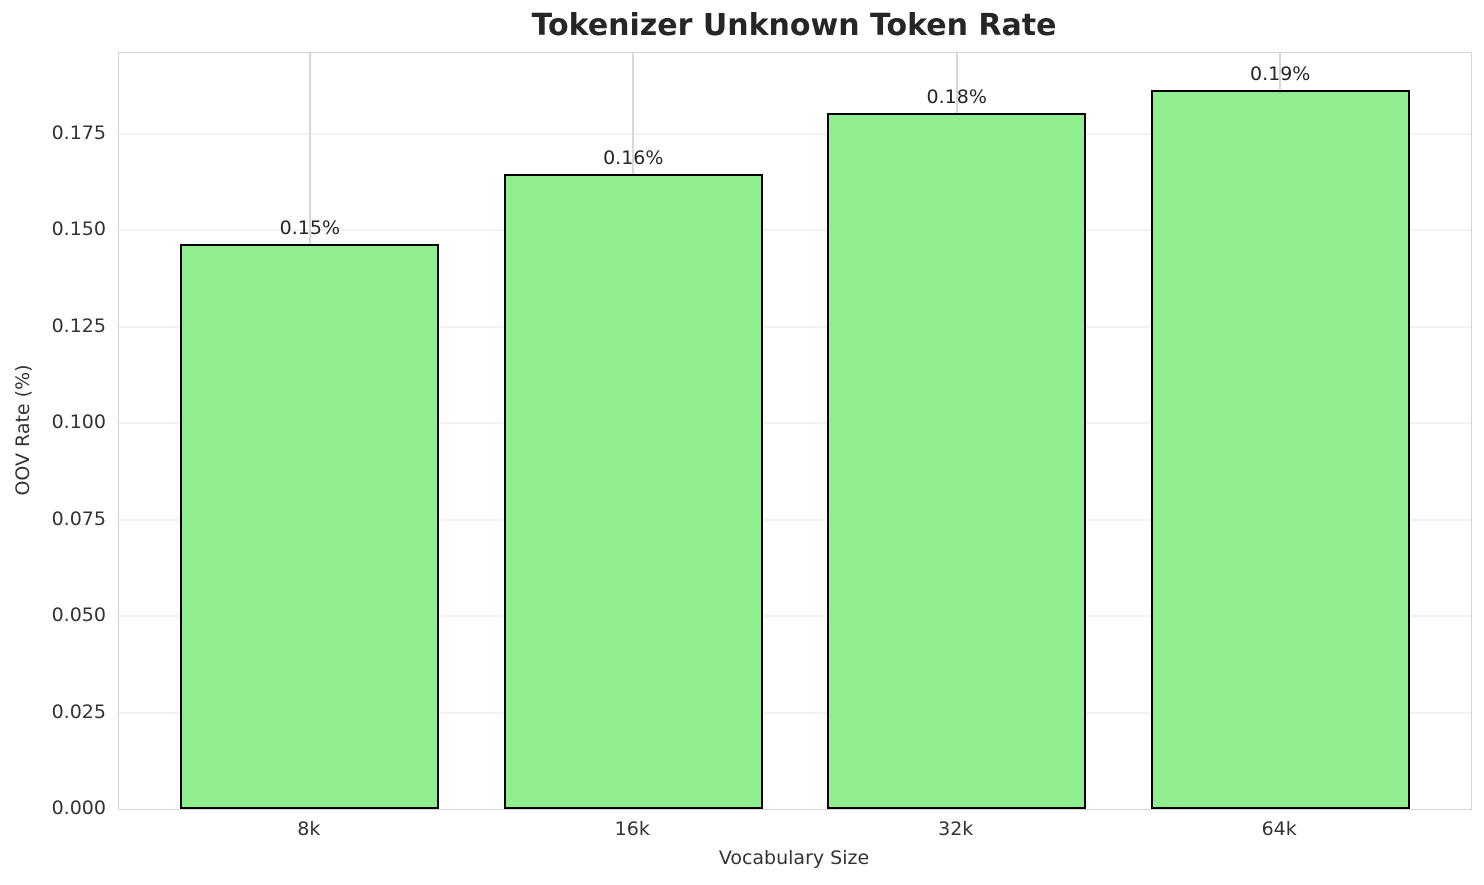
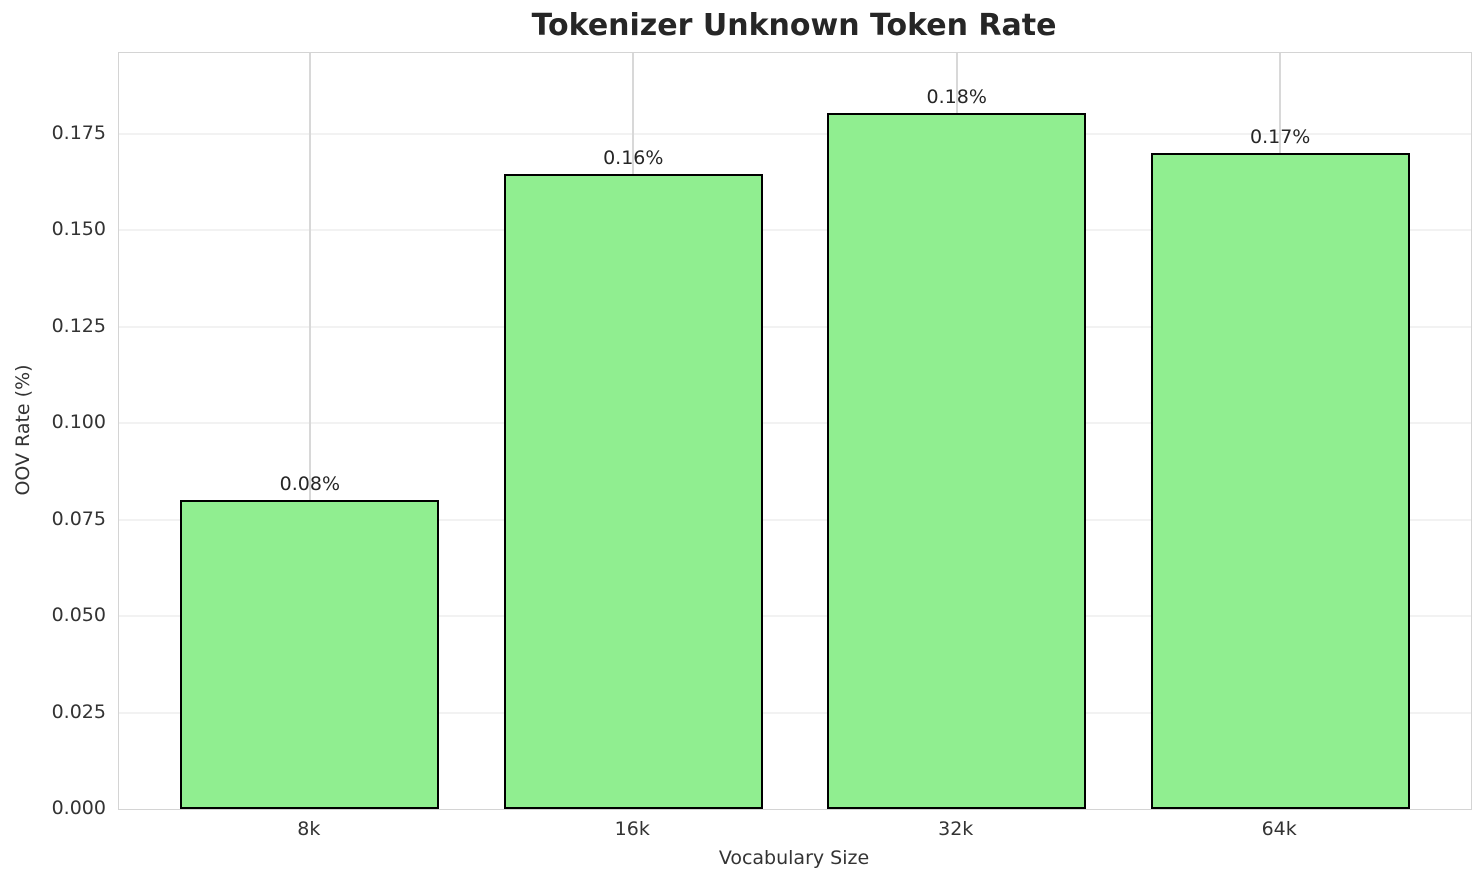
8k: 0.15% -> 0.08%
64k: 0.19% -> 0.17%
